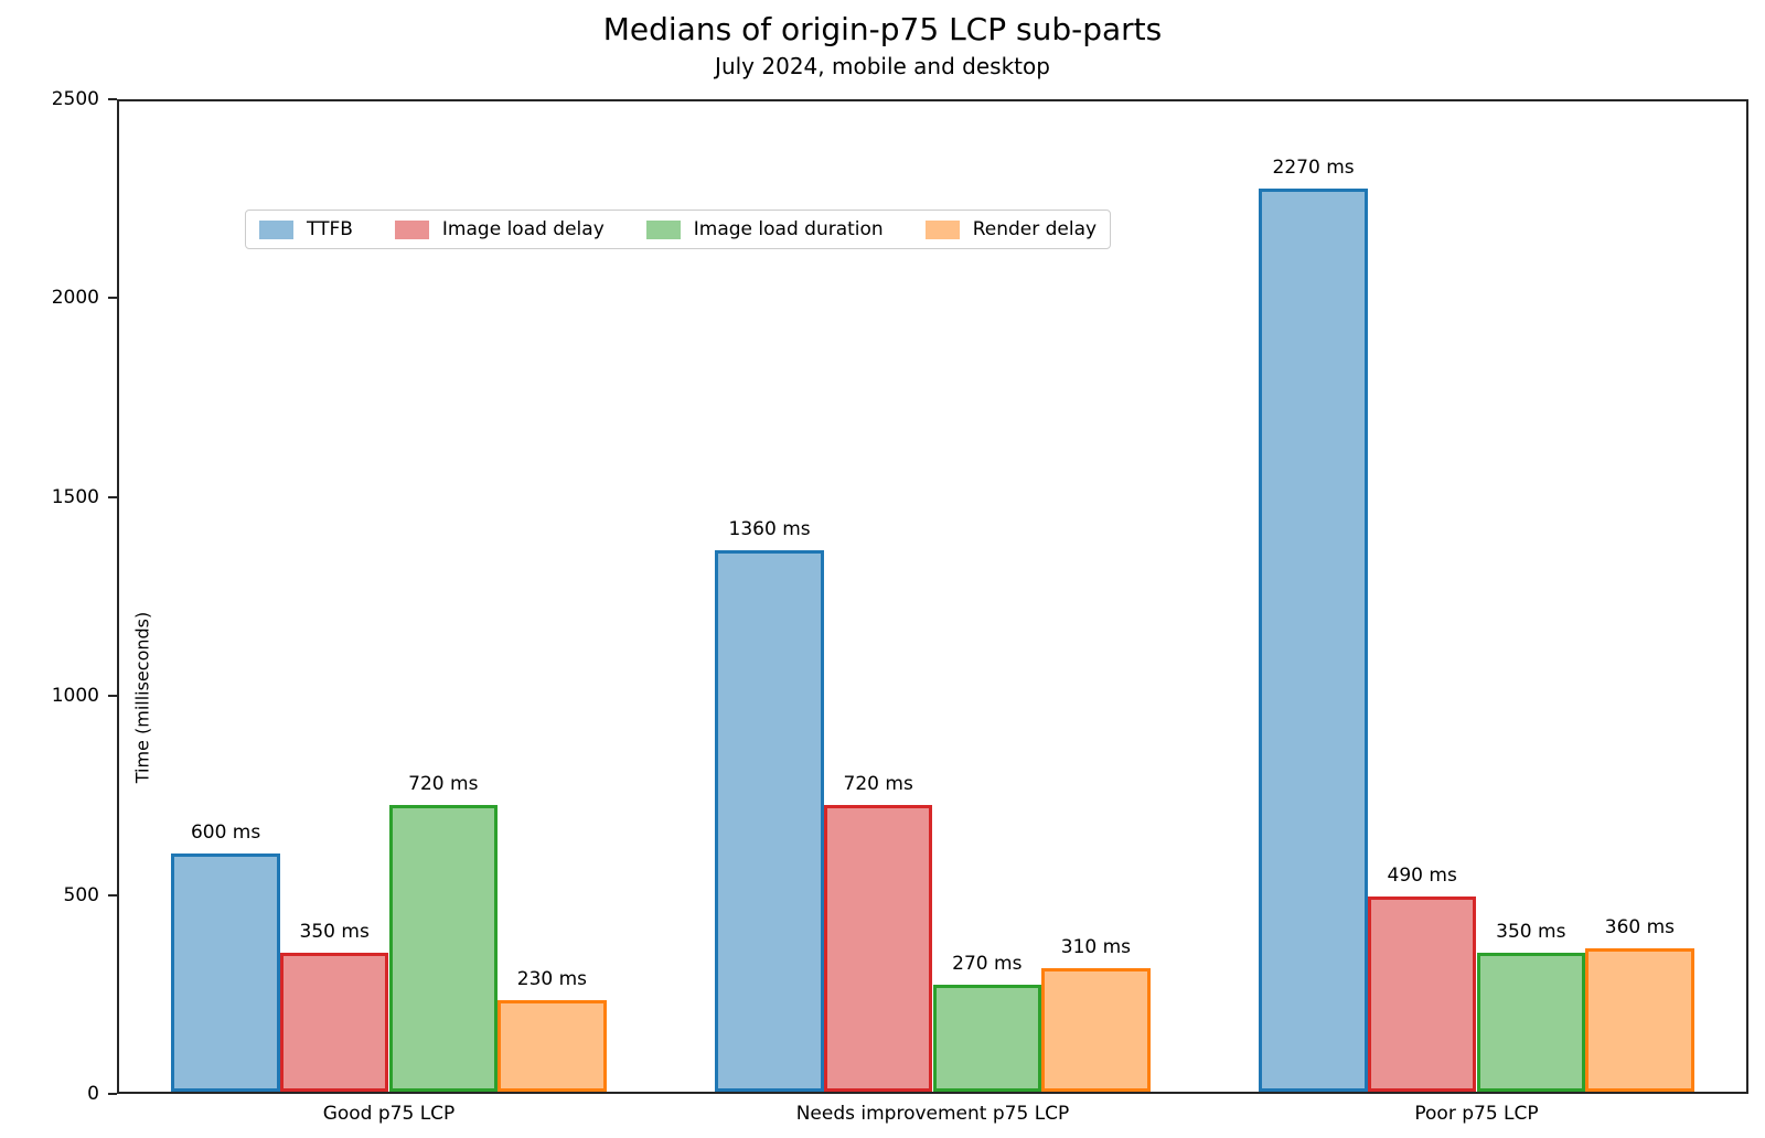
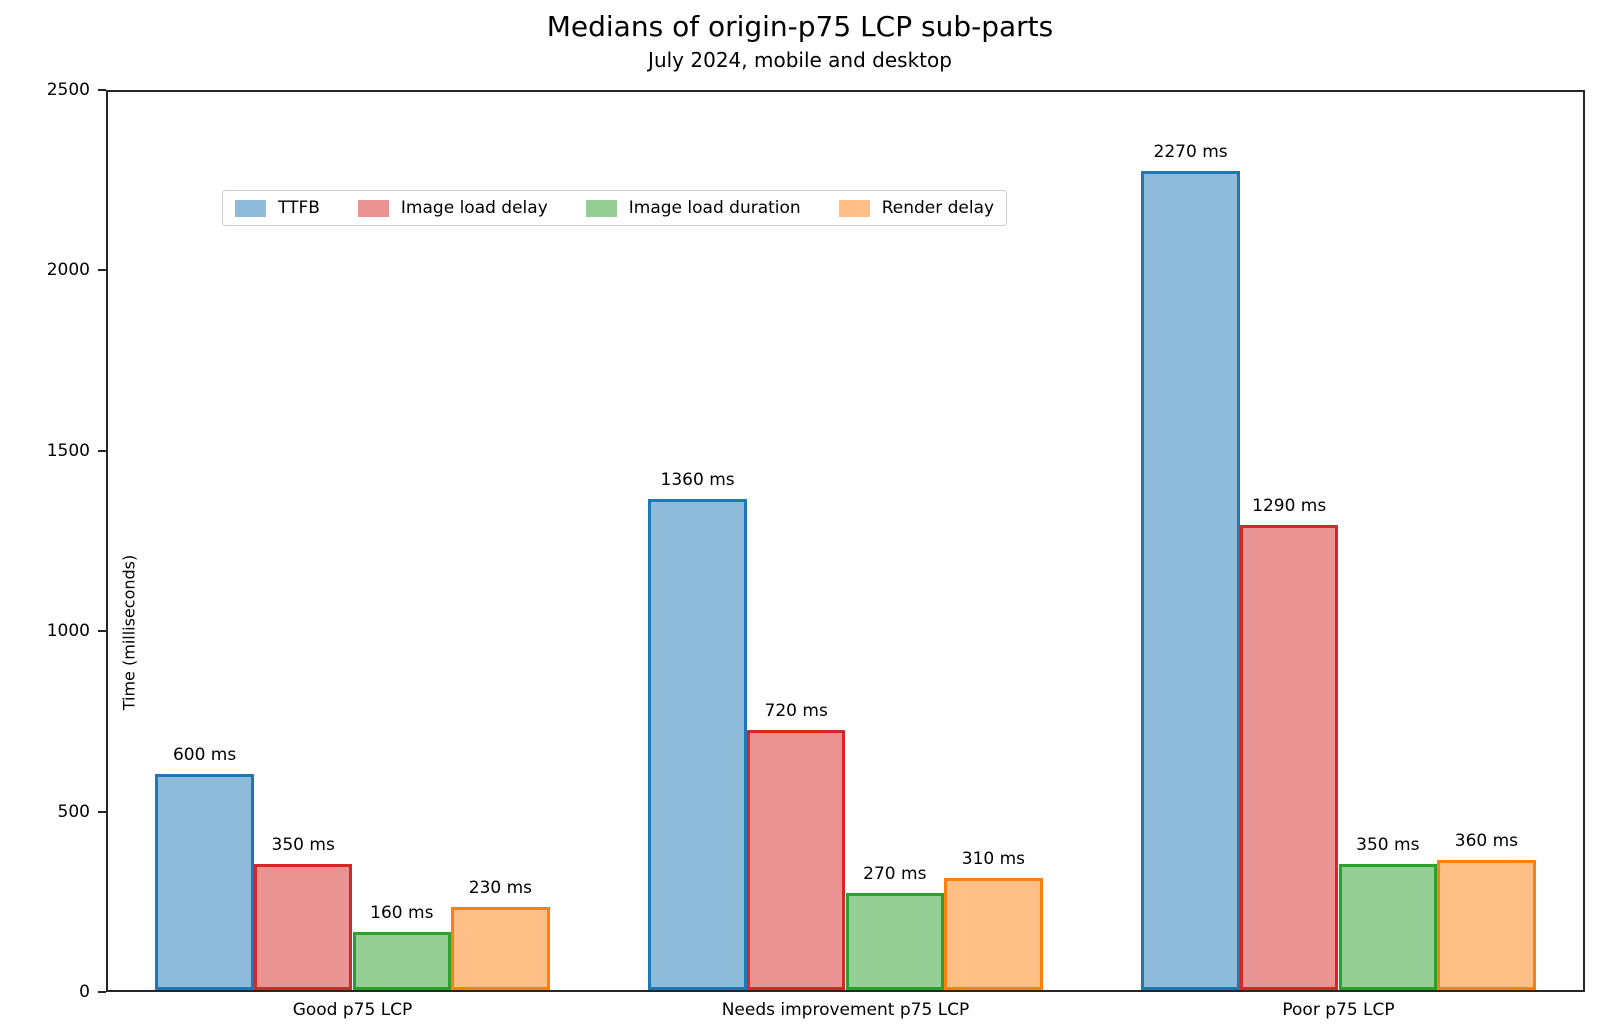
Image load duration/Good p75 LCP: 720 -> 160
Image load delay/Poor p75 LCP: 490 -> 1290
